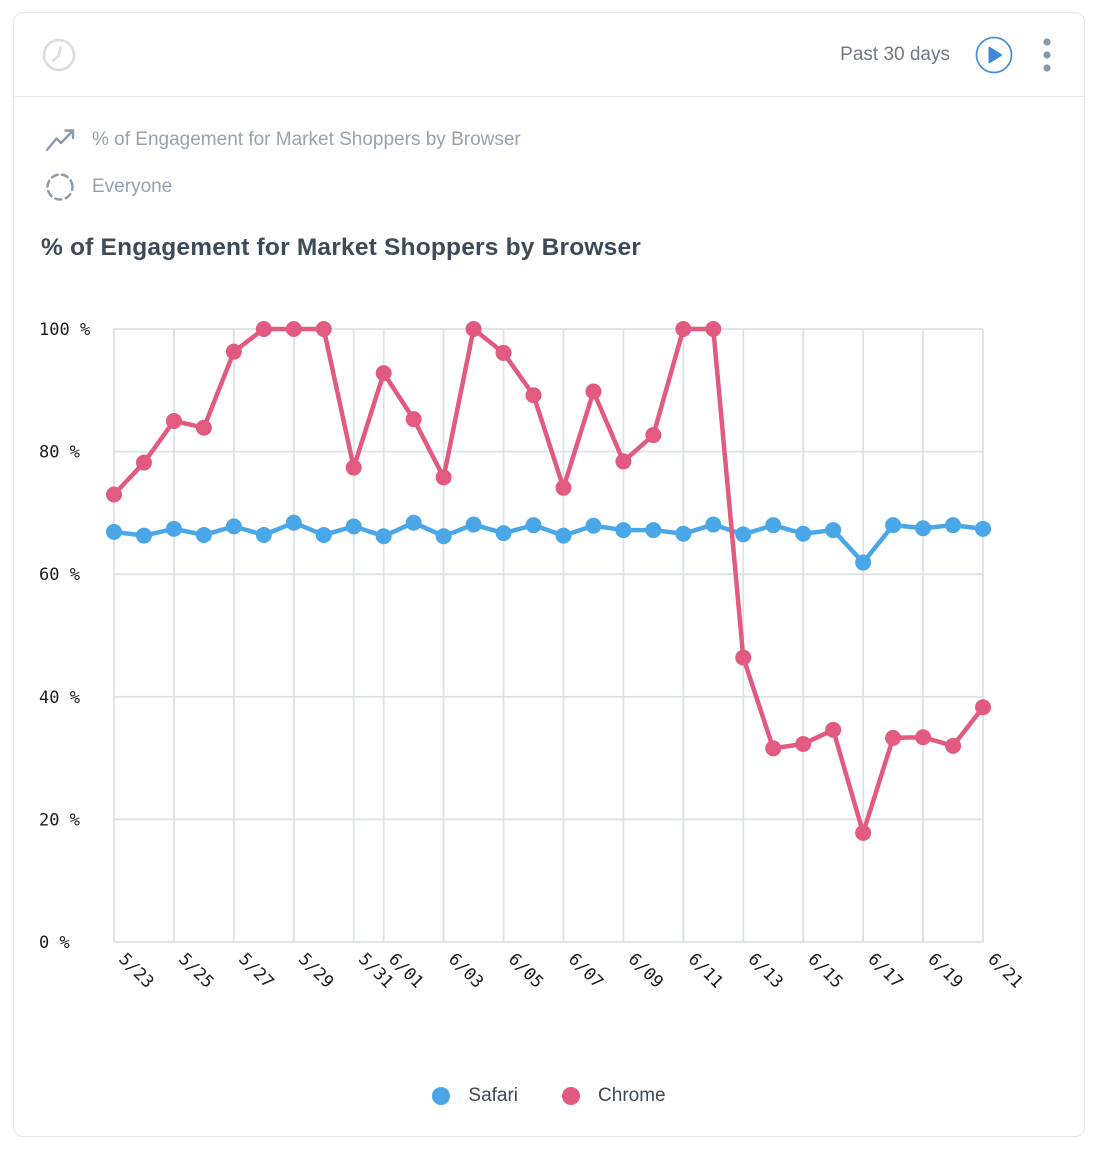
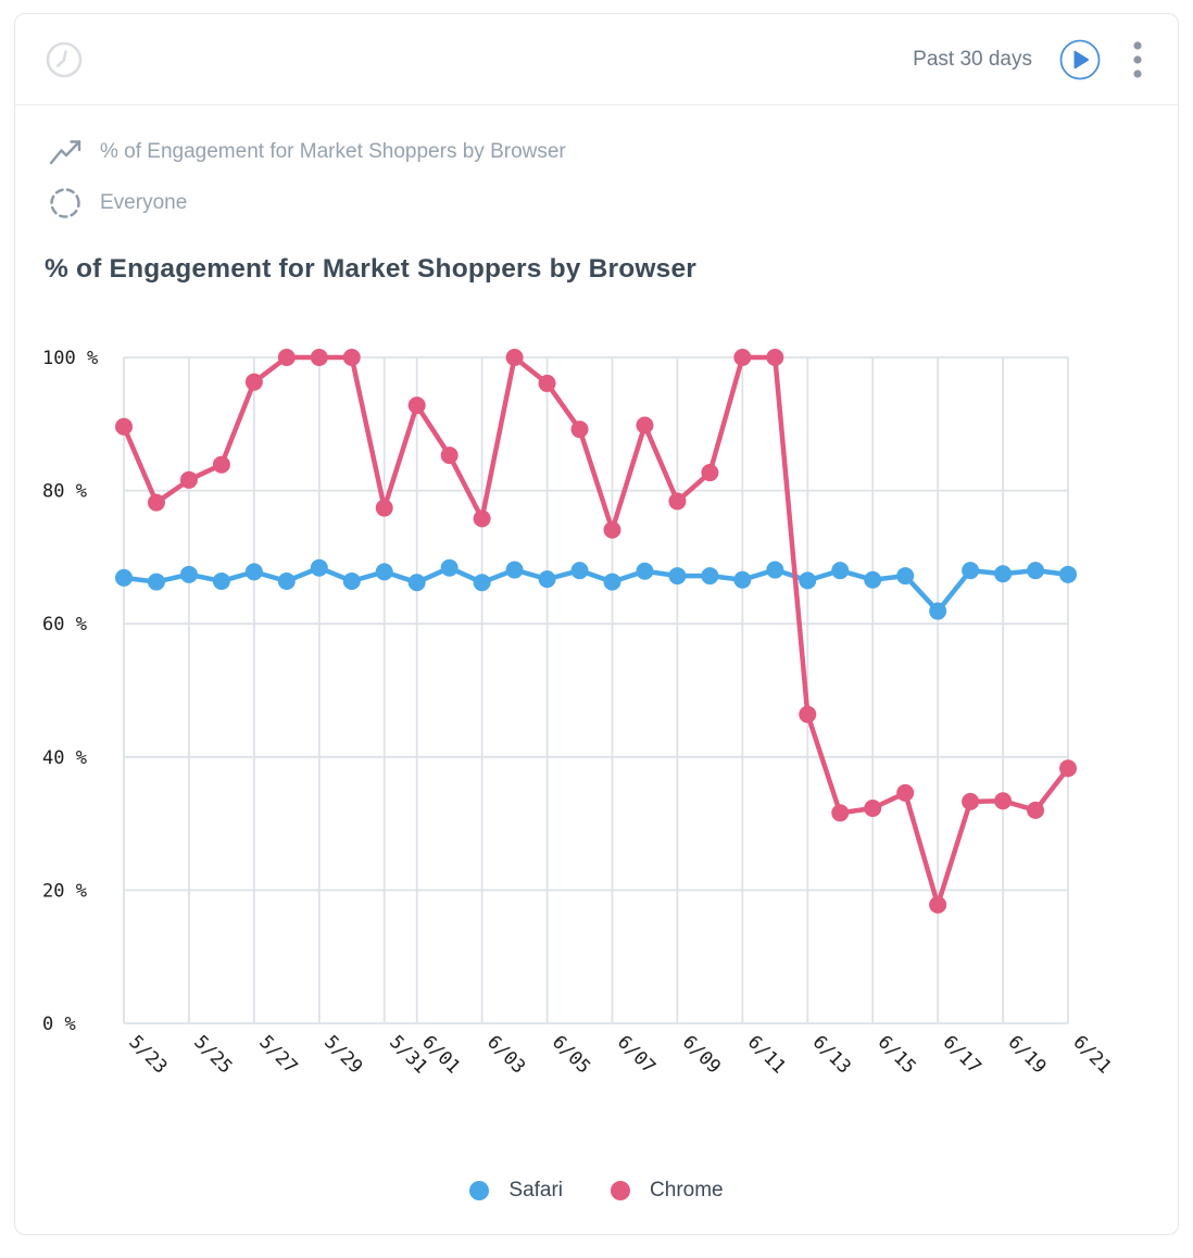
Chrome/5/23: 73% -> 90%
Chrome/5/25: 85% -> 82%
